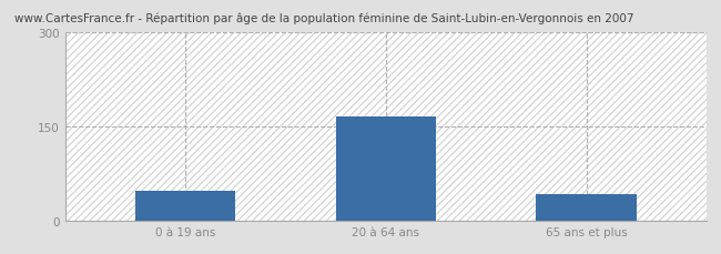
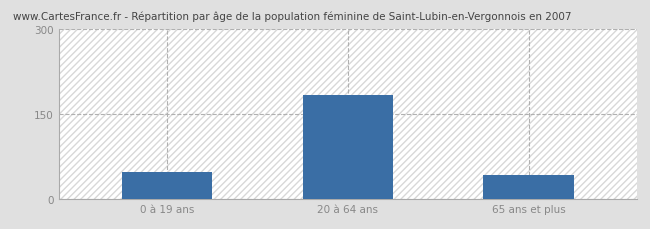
20 à 64 ans: 166 -> 183
